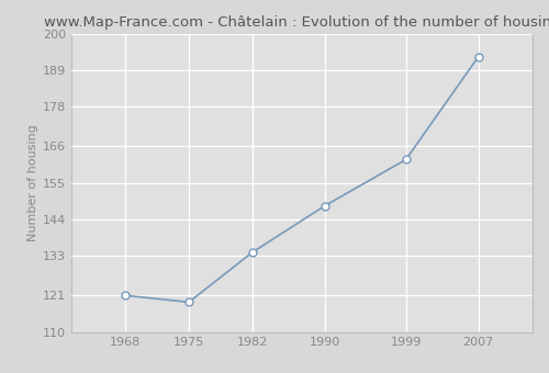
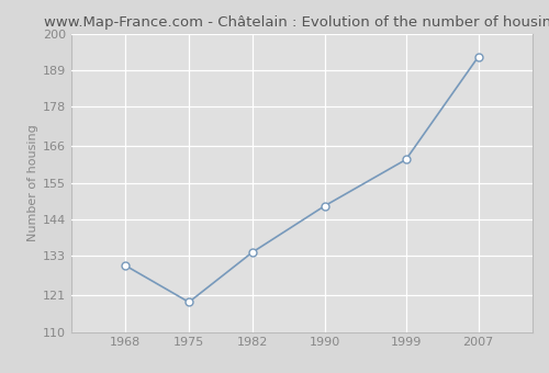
1968: 121 -> 130
